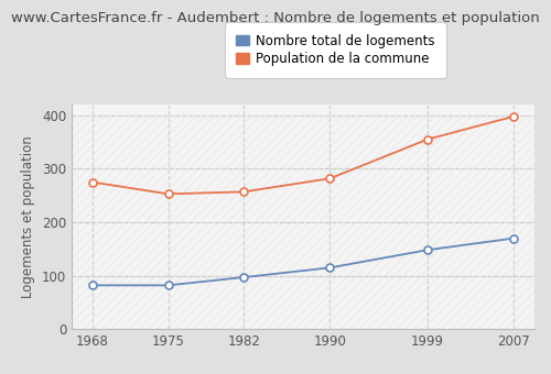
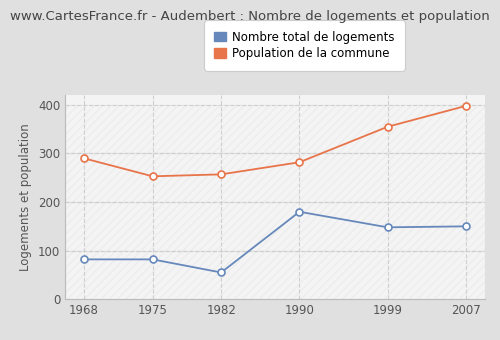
Population de la commune/1968: 275 -> 290
Nombre total de logements/1982: 97 -> 55
Nombre total de logements/1990: 115 -> 180
Nombre total de logements/2007: 170 -> 150
